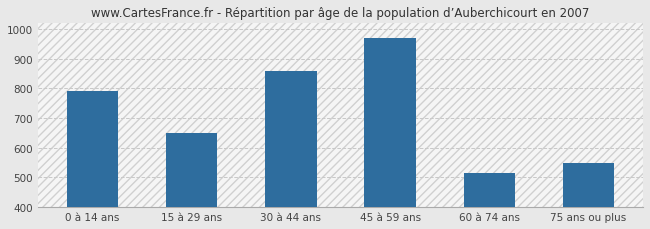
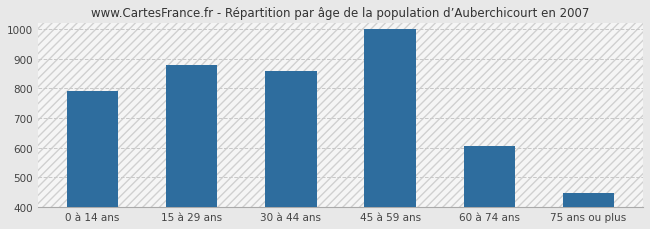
15 à 29 ans: 650 -> 880
45 à 59 ans: 970 -> 1000
60 à 74 ans: 515 -> 605
75 ans ou plus: 550 -> 448
